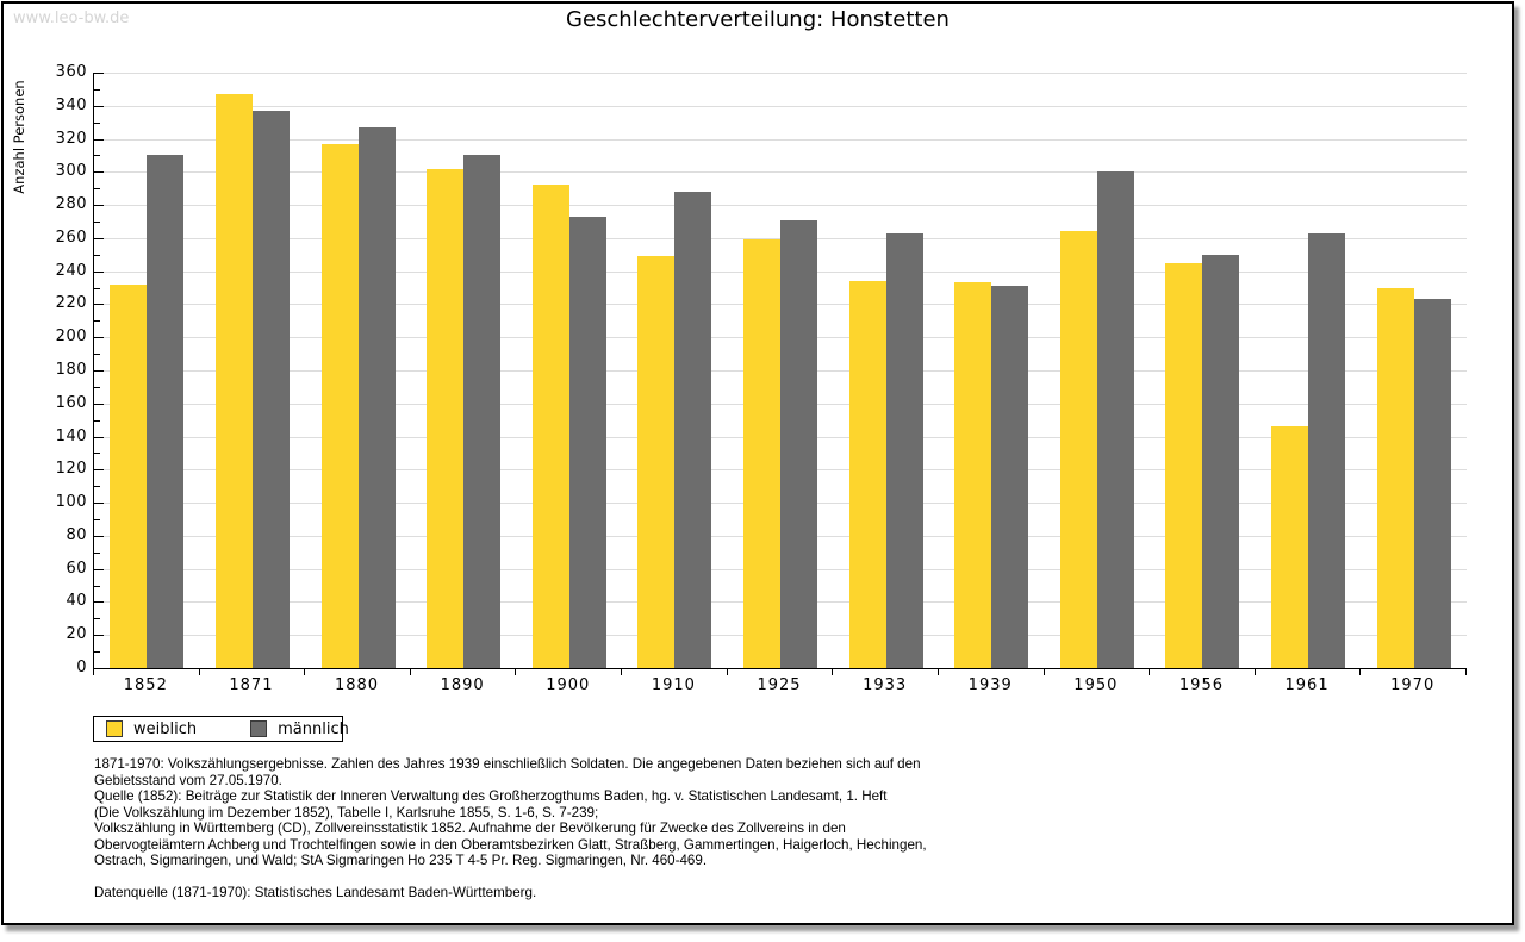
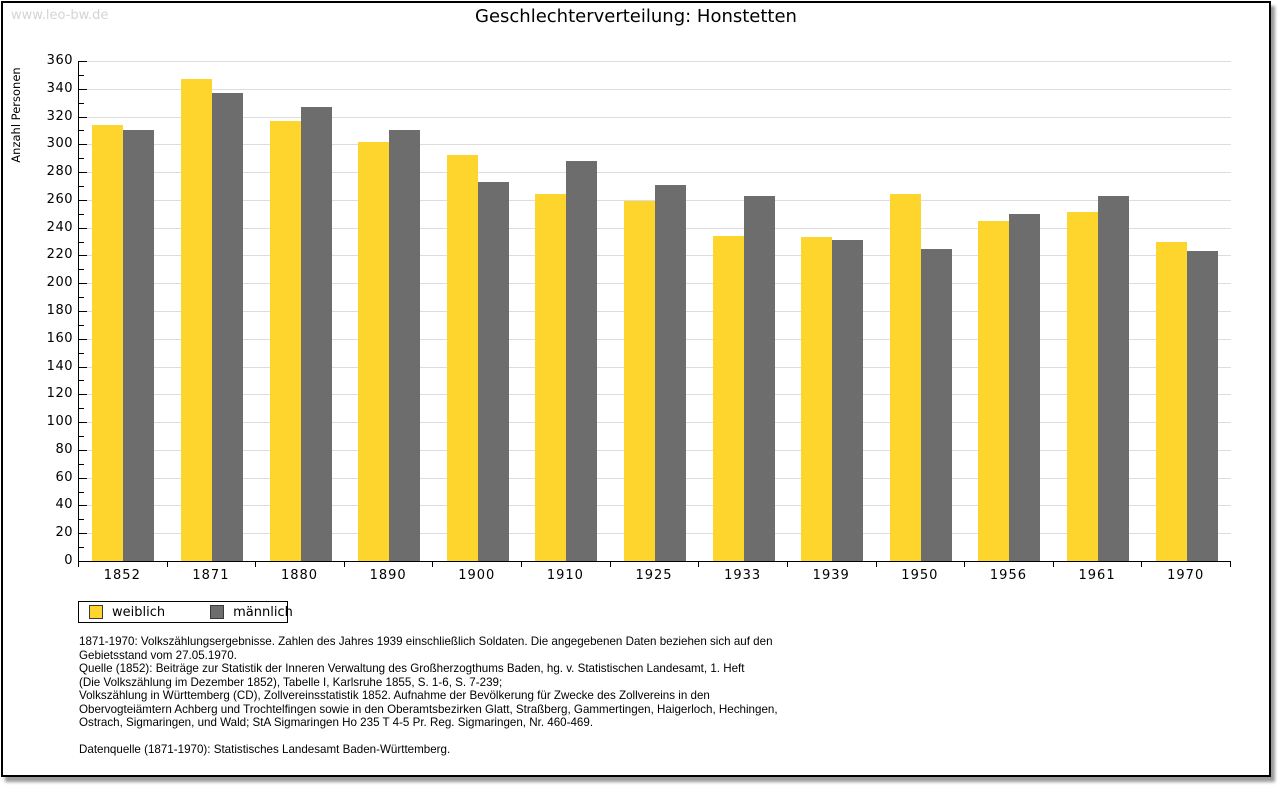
weiblich/1852: 232 -> 314
weiblich/1910: 249 -> 264
männlich/1950: 300 -> 225
weiblich/1961: 146 -> 251
